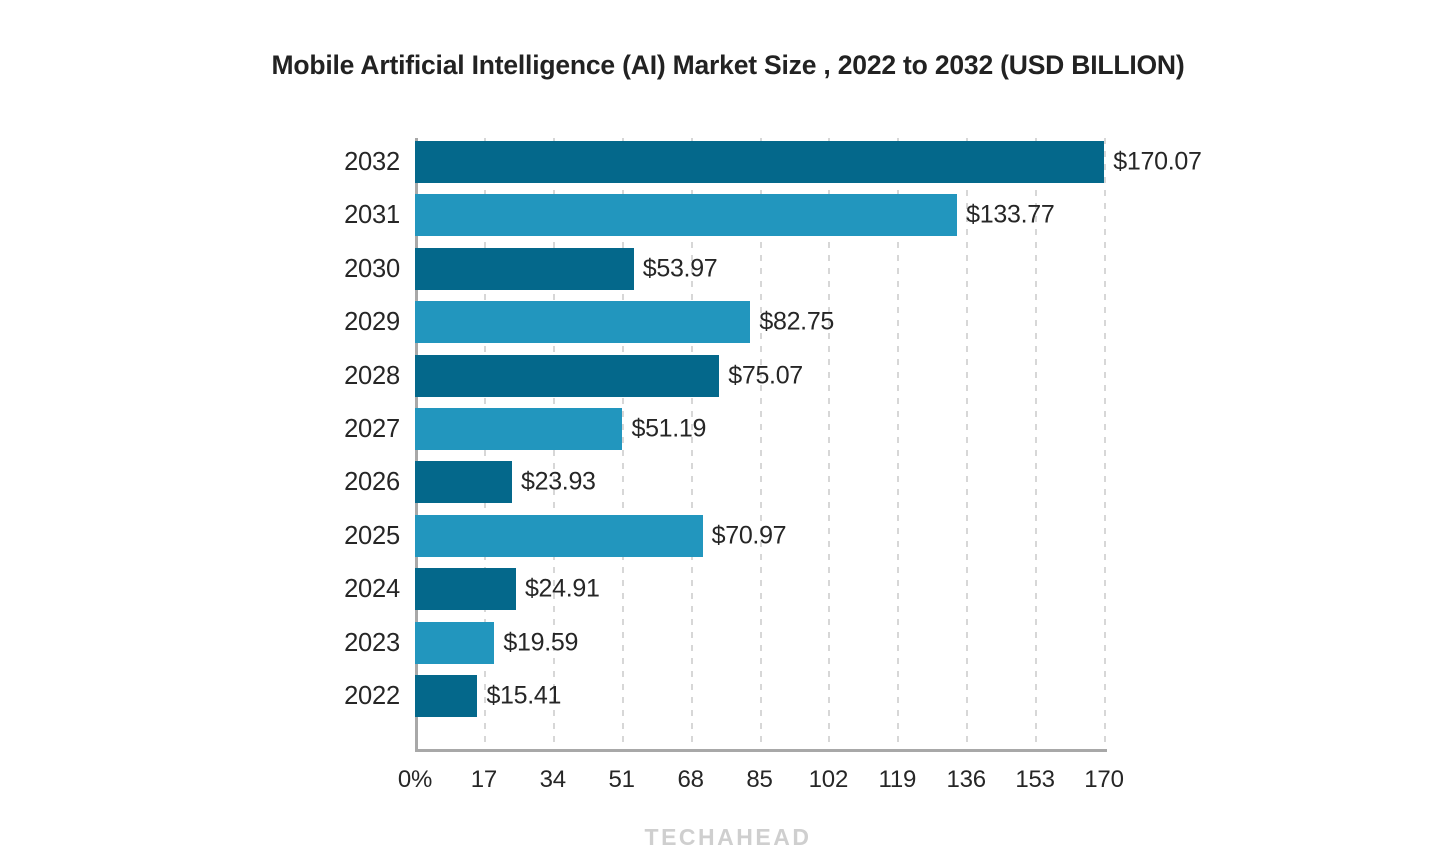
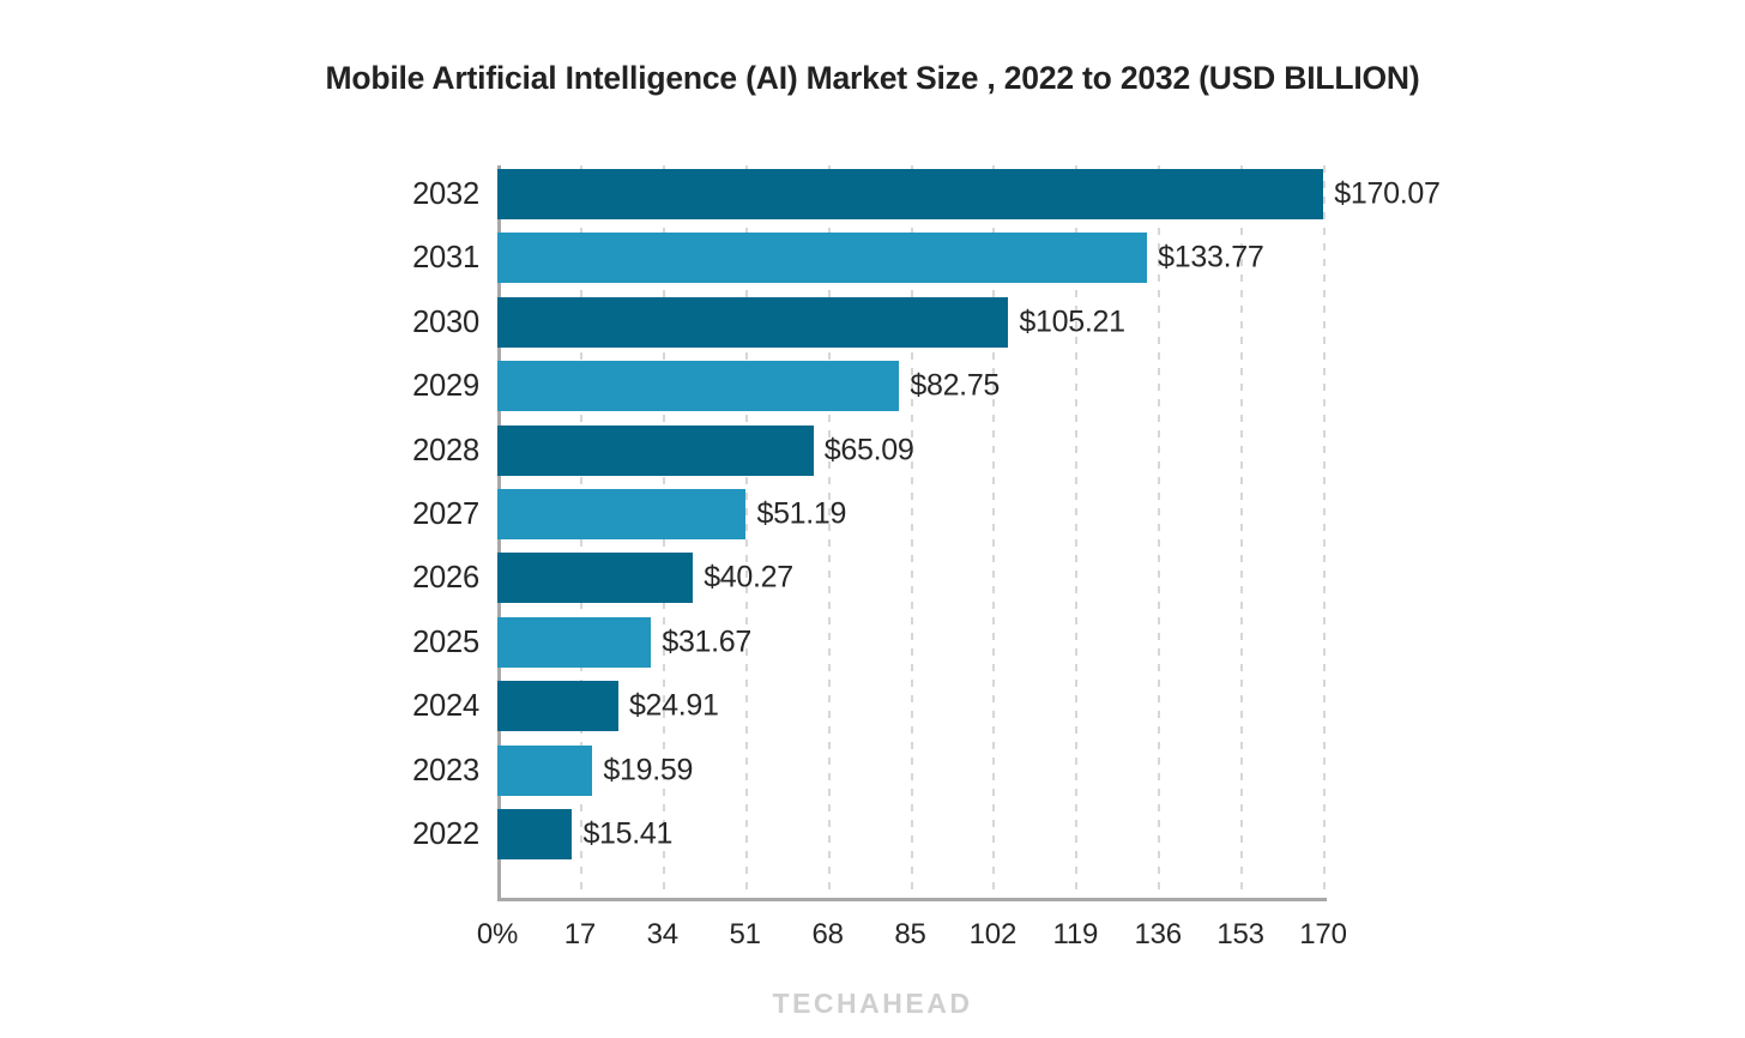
2030: $53.97 -> $105.21
2028: $75.07 -> $65.09
2026: $23.93 -> $40.27
2025: $70.97 -> $31.67
